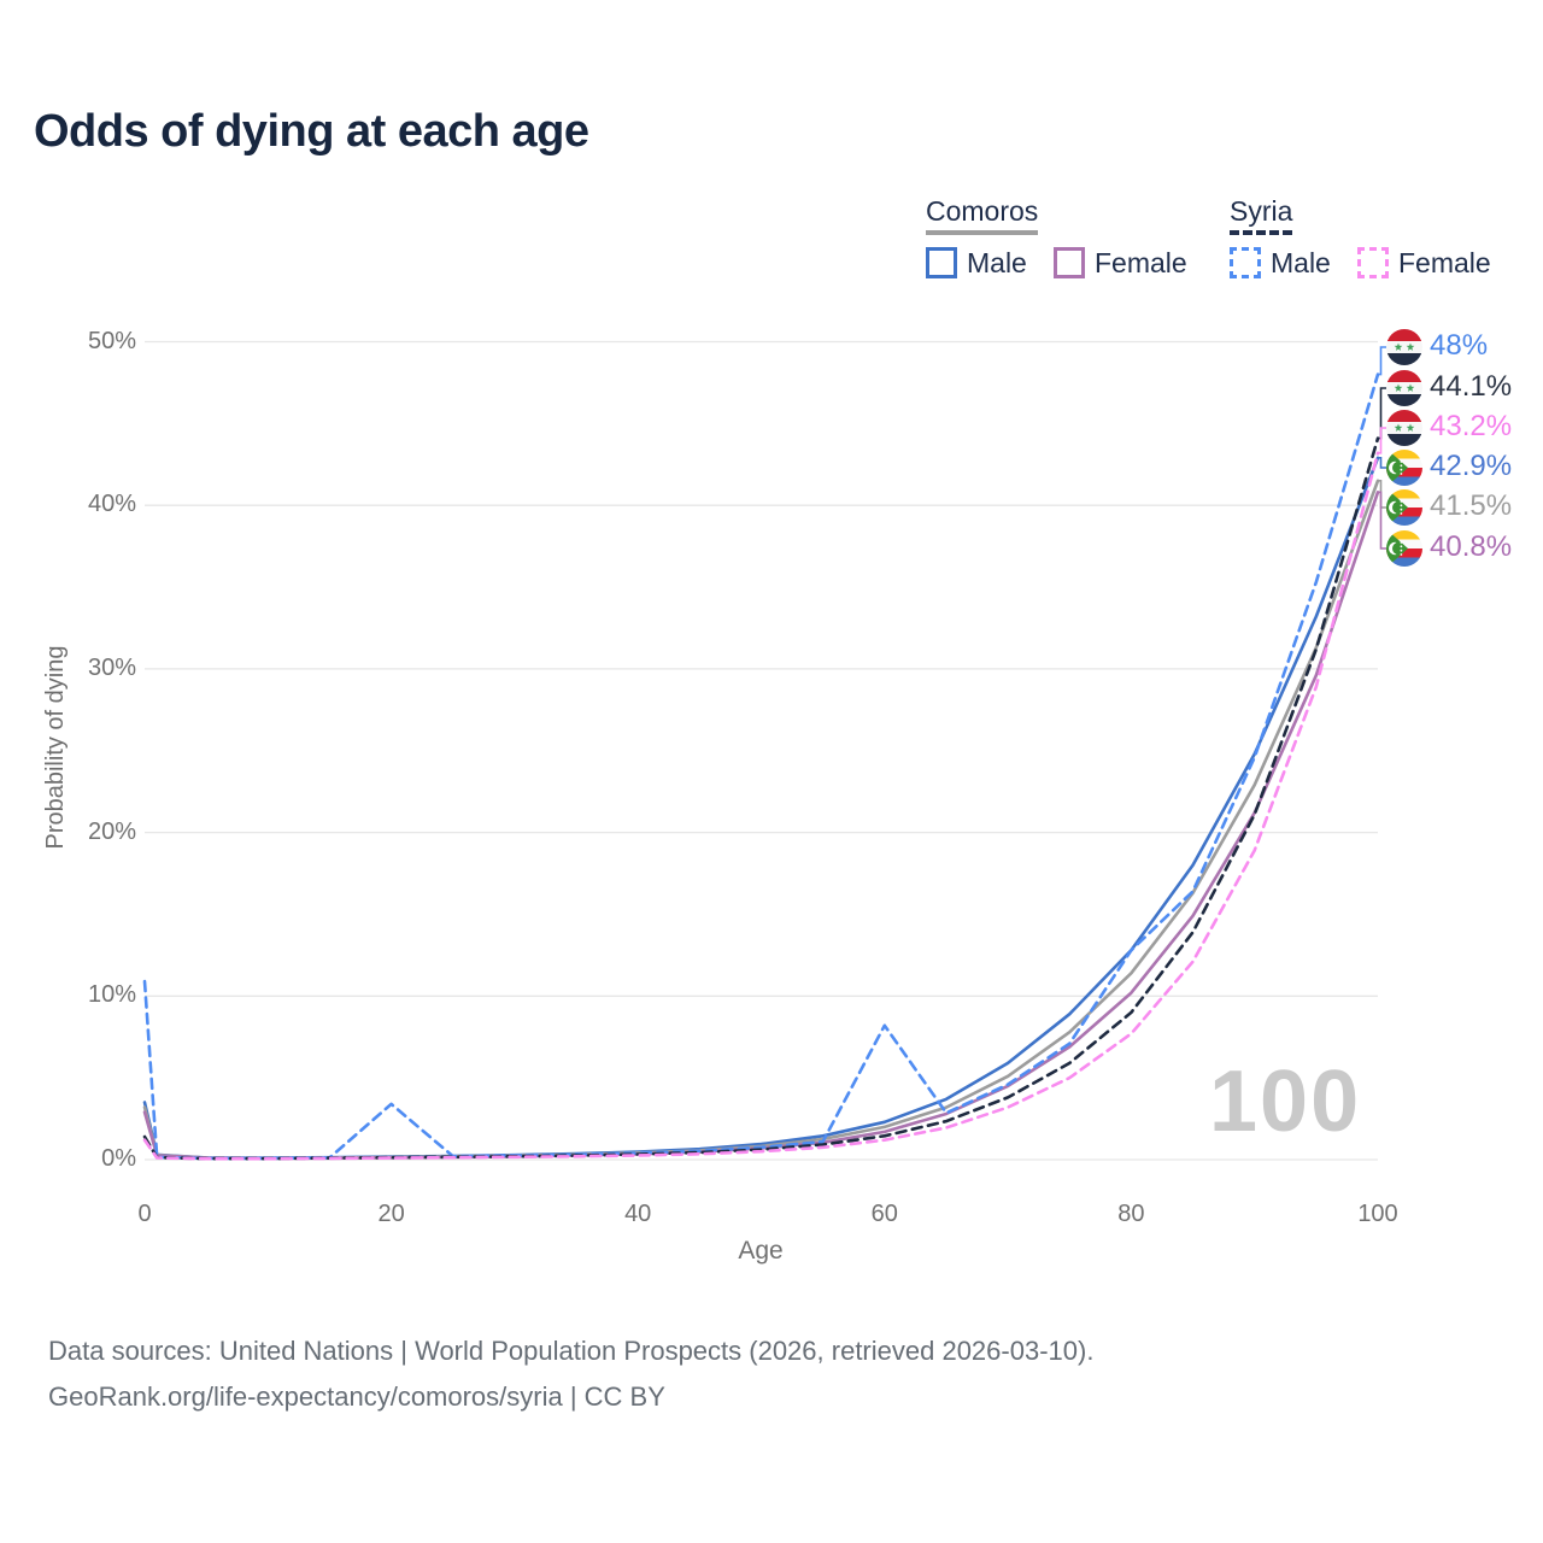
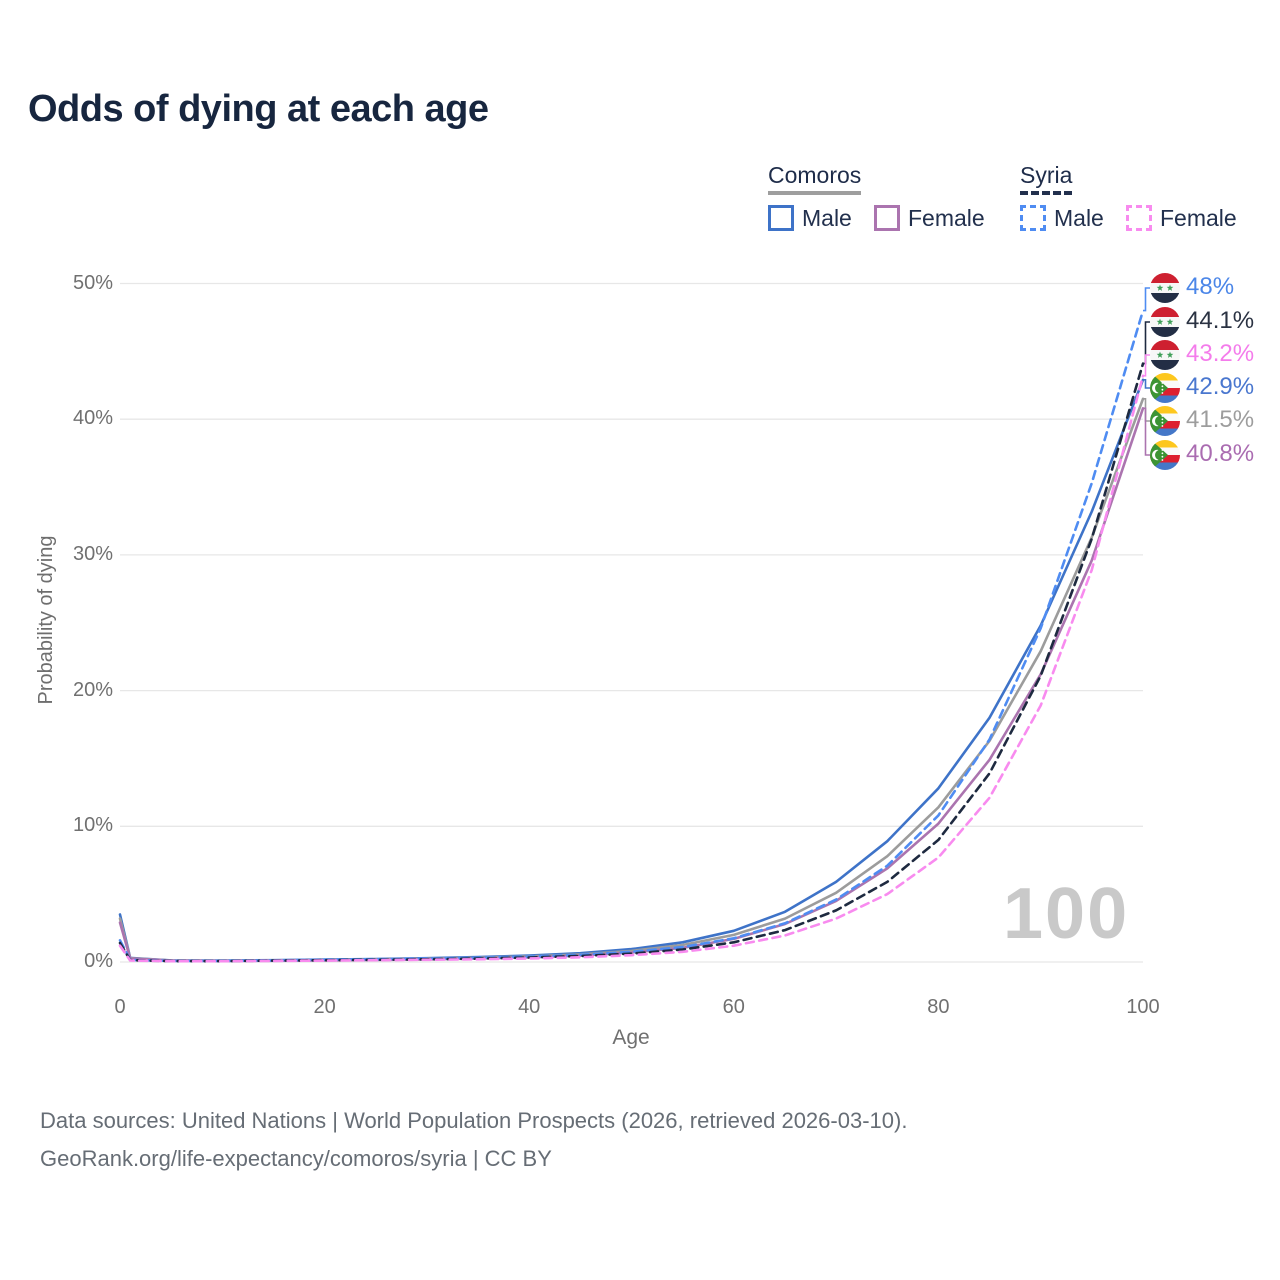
Syria Male/0: 10.9% -> 1.6%
Syria Male/20: 3.4% -> 0.2%
Syria Male/60: 8.2% -> 1.8%
Syria Male/80: 12.8% -> 10.8%
